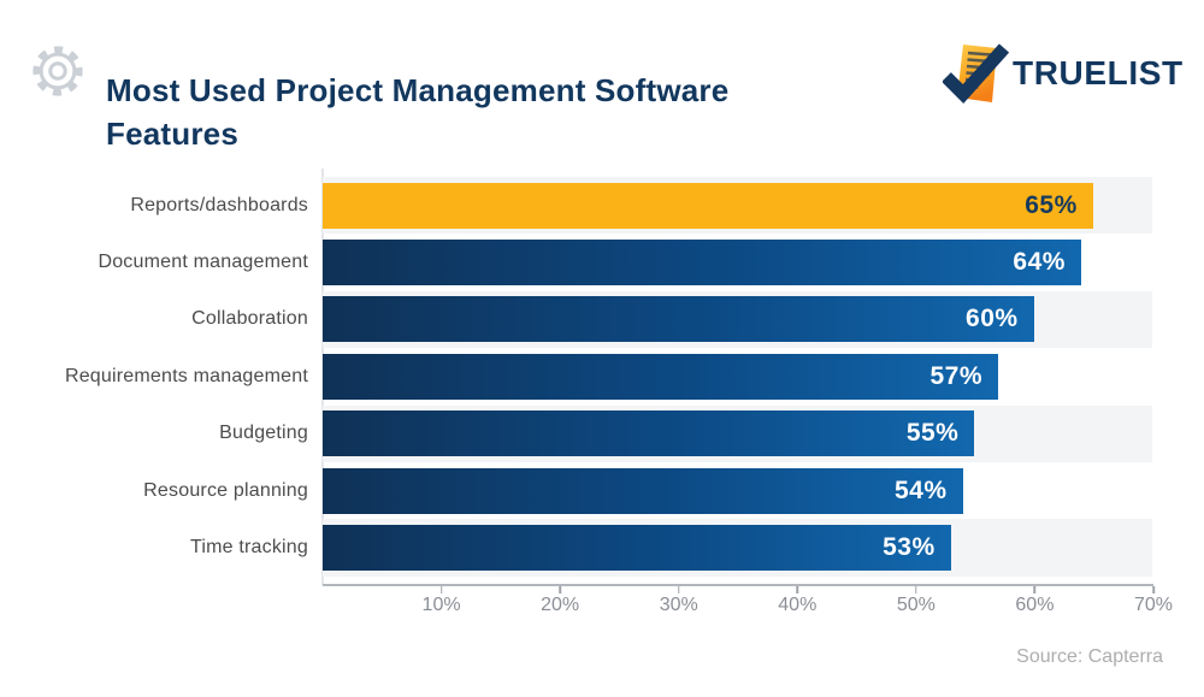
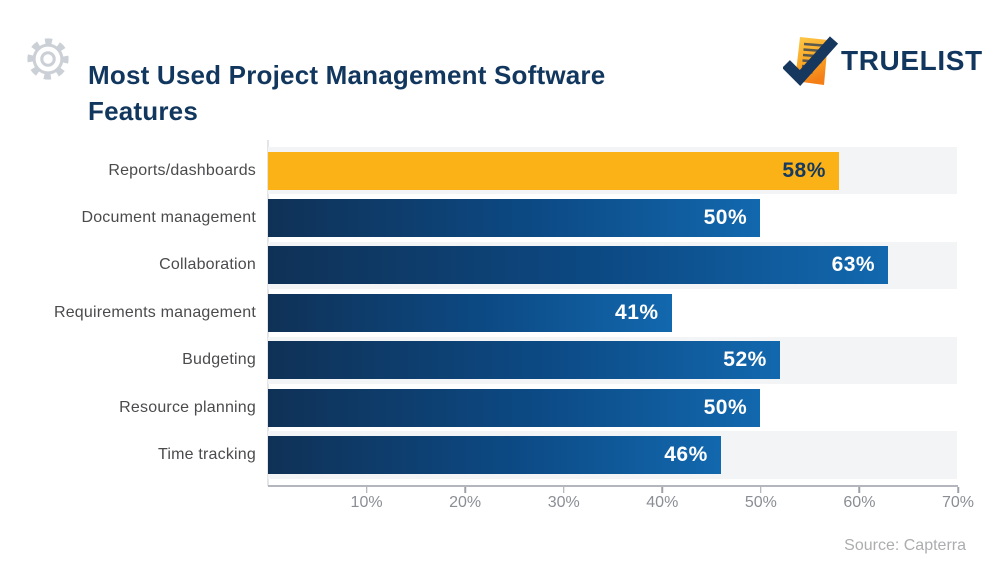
Reports/dashboards: 65% -> 58%
Document management: 64% -> 50%
Collaboration: 60% -> 63%
Requirements management: 57% -> 41%
Budgeting: 55% -> 52%
Resource planning: 54% -> 50%
Time tracking: 53% -> 46%
